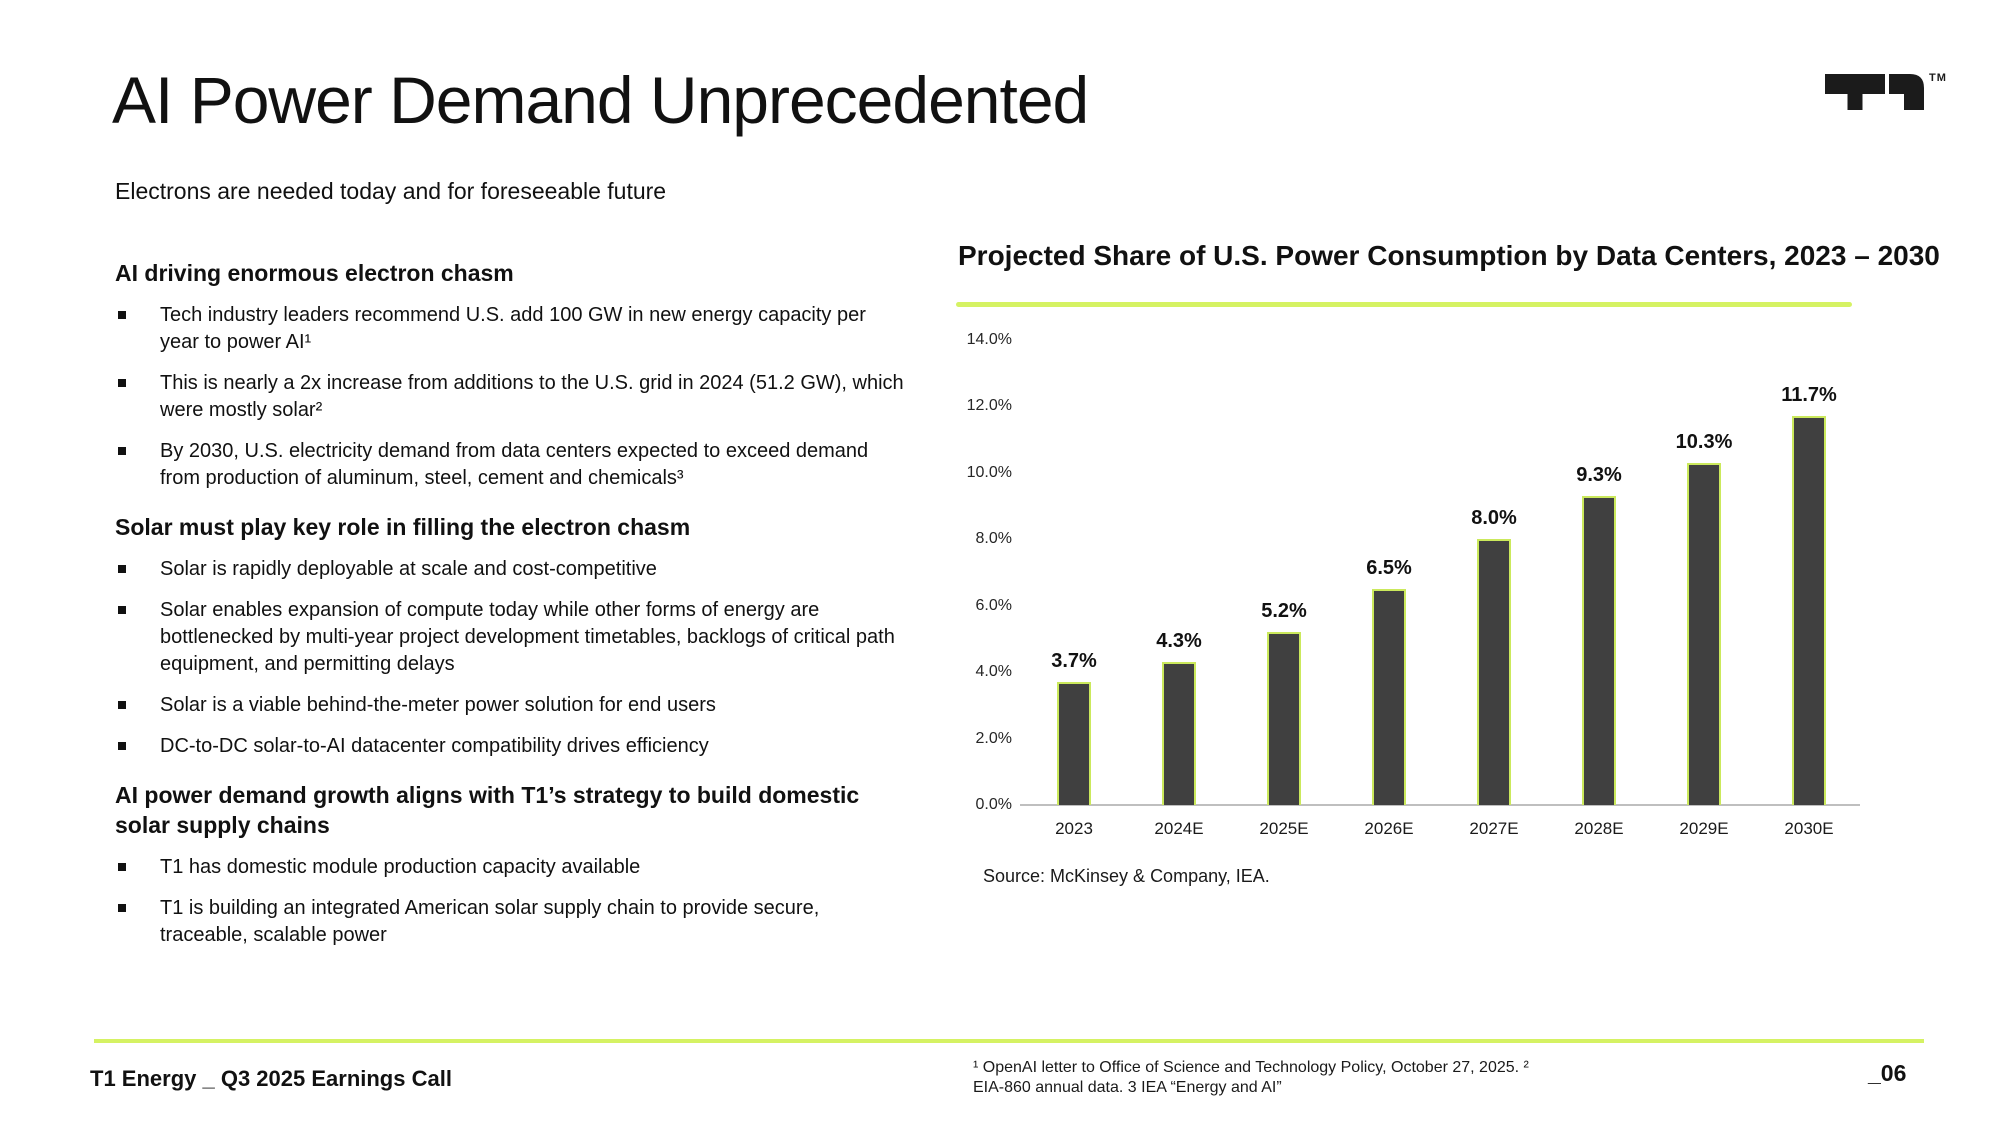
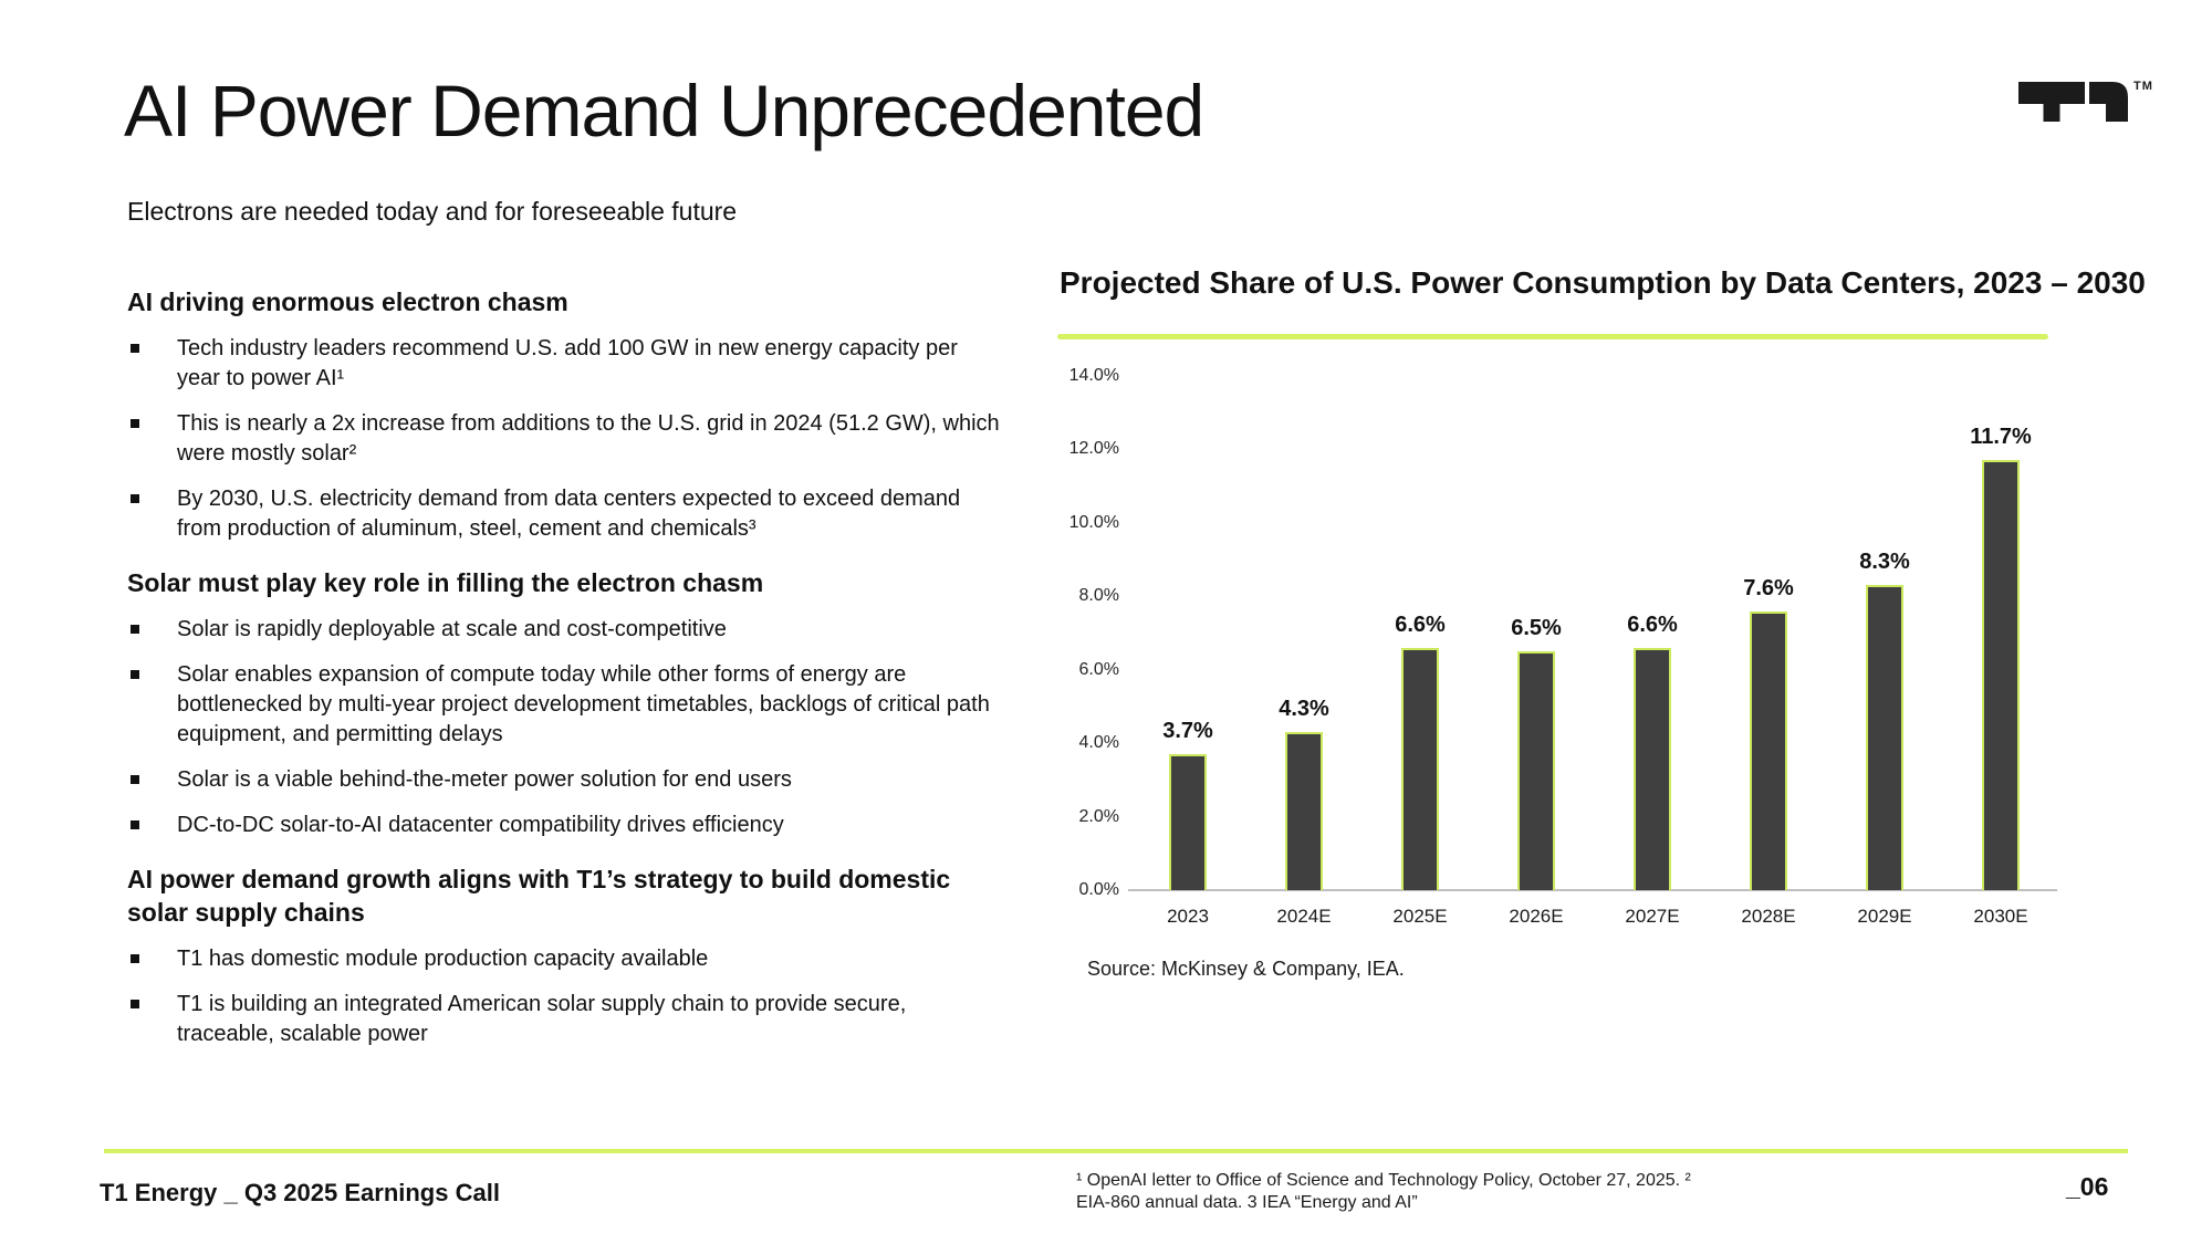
2025E: 5.2% -> 6.6%
2027E: 8.0% -> 6.6%
2028E: 9.3% -> 7.6%
2029E: 10.3% -> 8.3%
